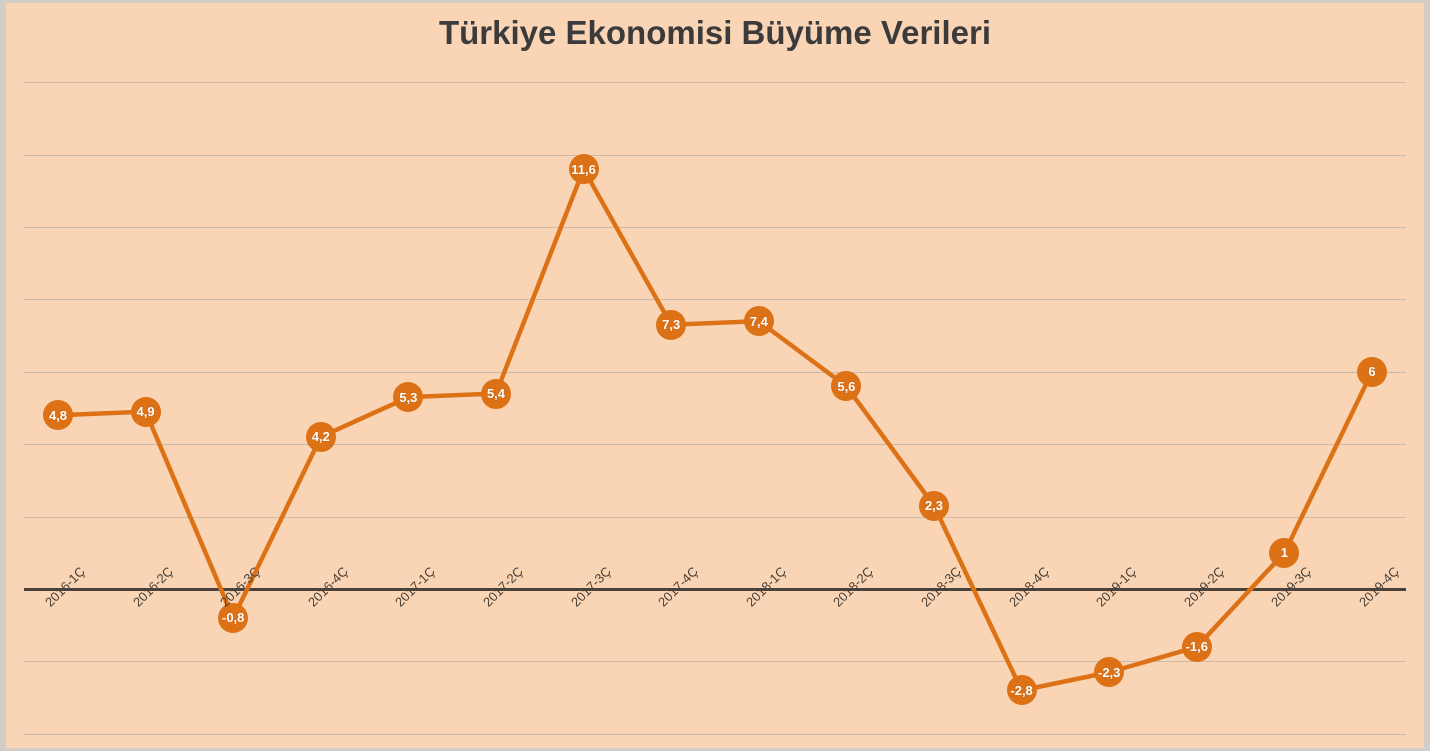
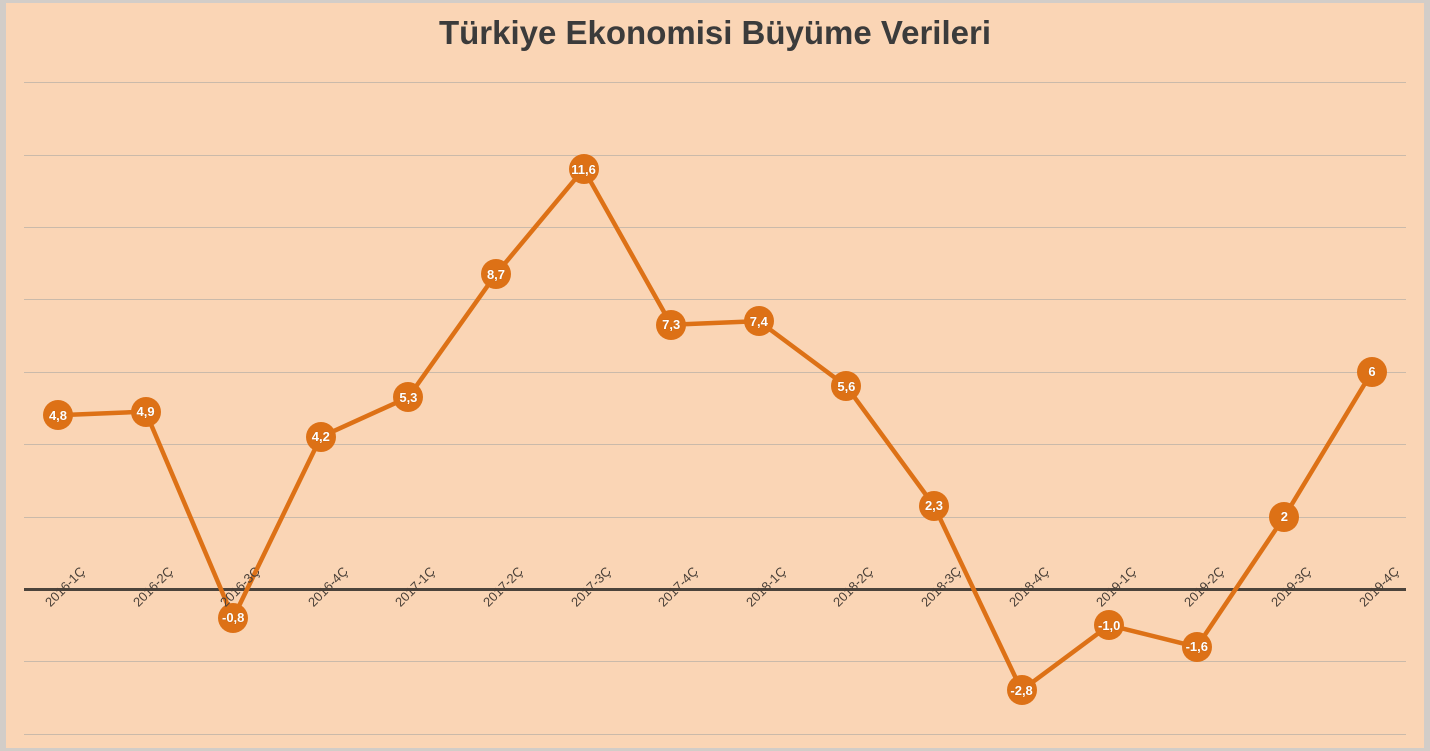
2017-2Ç: 5,4 -> 8,7
2019-1Ç: -2,3 -> -1,0
2019-3Ç: 1 -> 2
